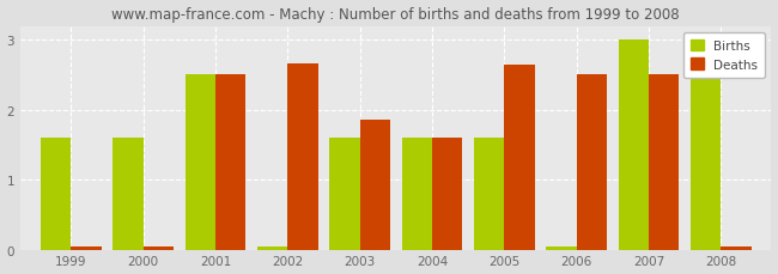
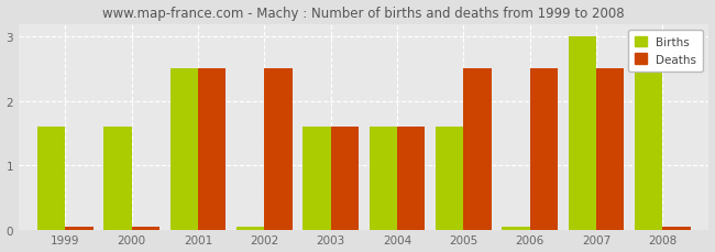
Deaths/2002: 2.66 -> 2.50
Deaths/2003: 1.86 -> 1.60
Deaths/2005: 2.64 -> 2.50
